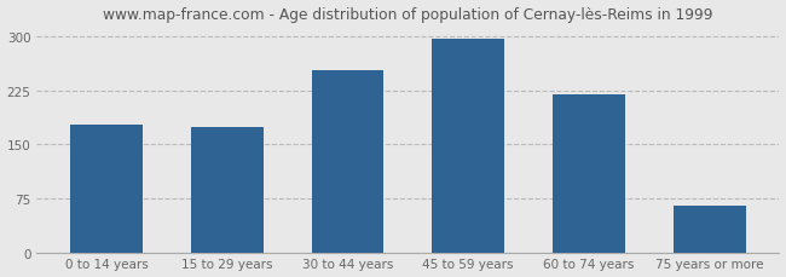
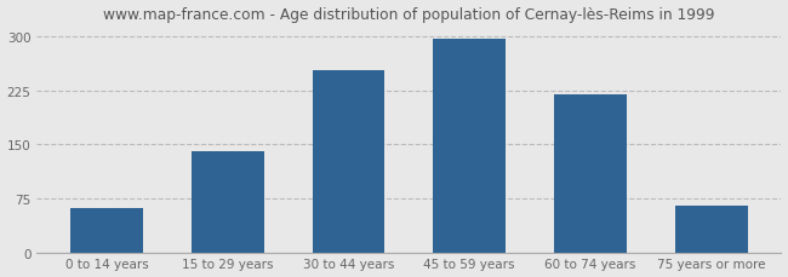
0 to 14 years: 178 -> 62
15 to 29 years: 175 -> 140
